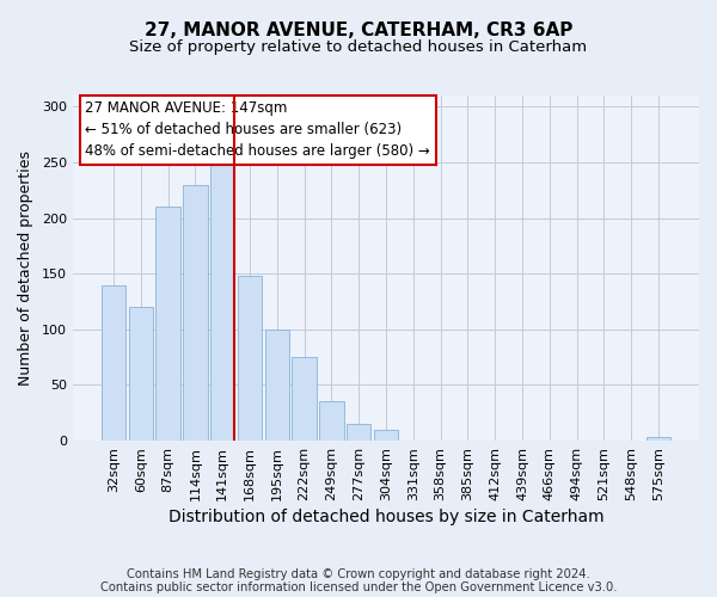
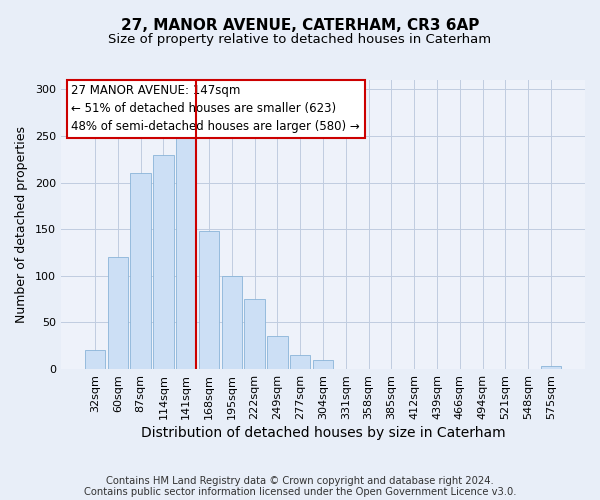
32sqm: 140 -> 20
